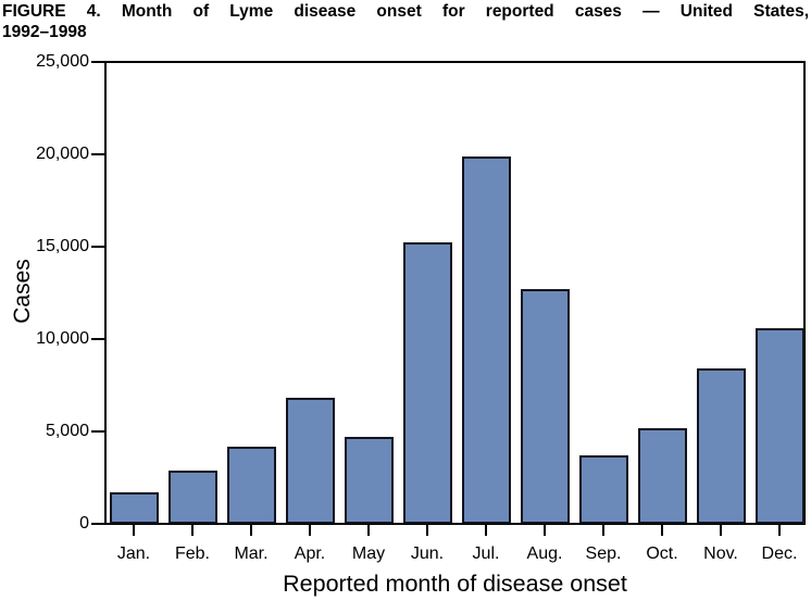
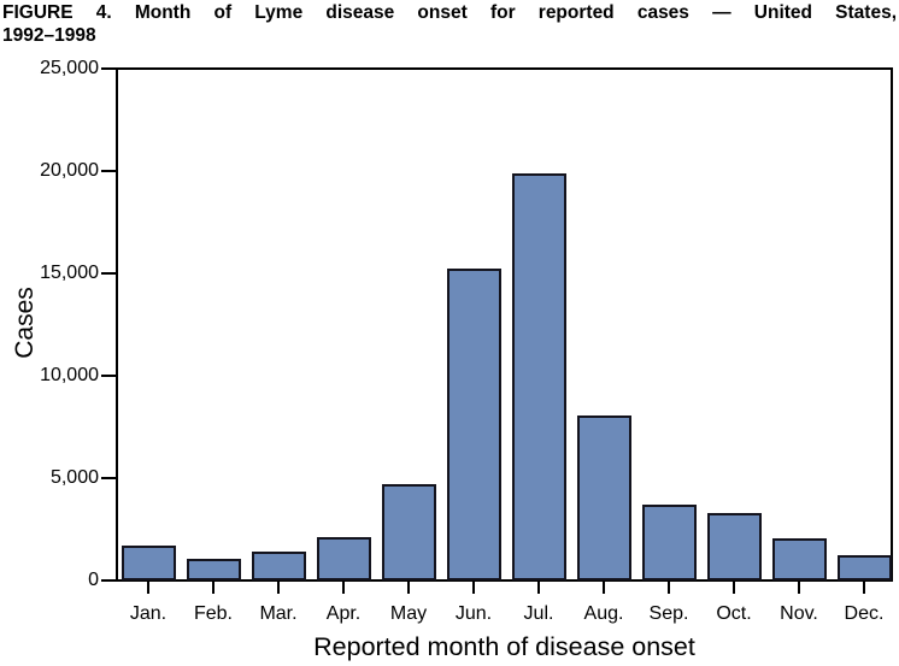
Feb.: 2900 -> 1000
Mar.: 4200 -> 1400
Apr.: 6800 -> 2100
Aug.: 12700 -> 8000
Oct.: 5200 -> 3300
Nov.: 8400 -> 2000
Dec.: 10600 -> 1200
